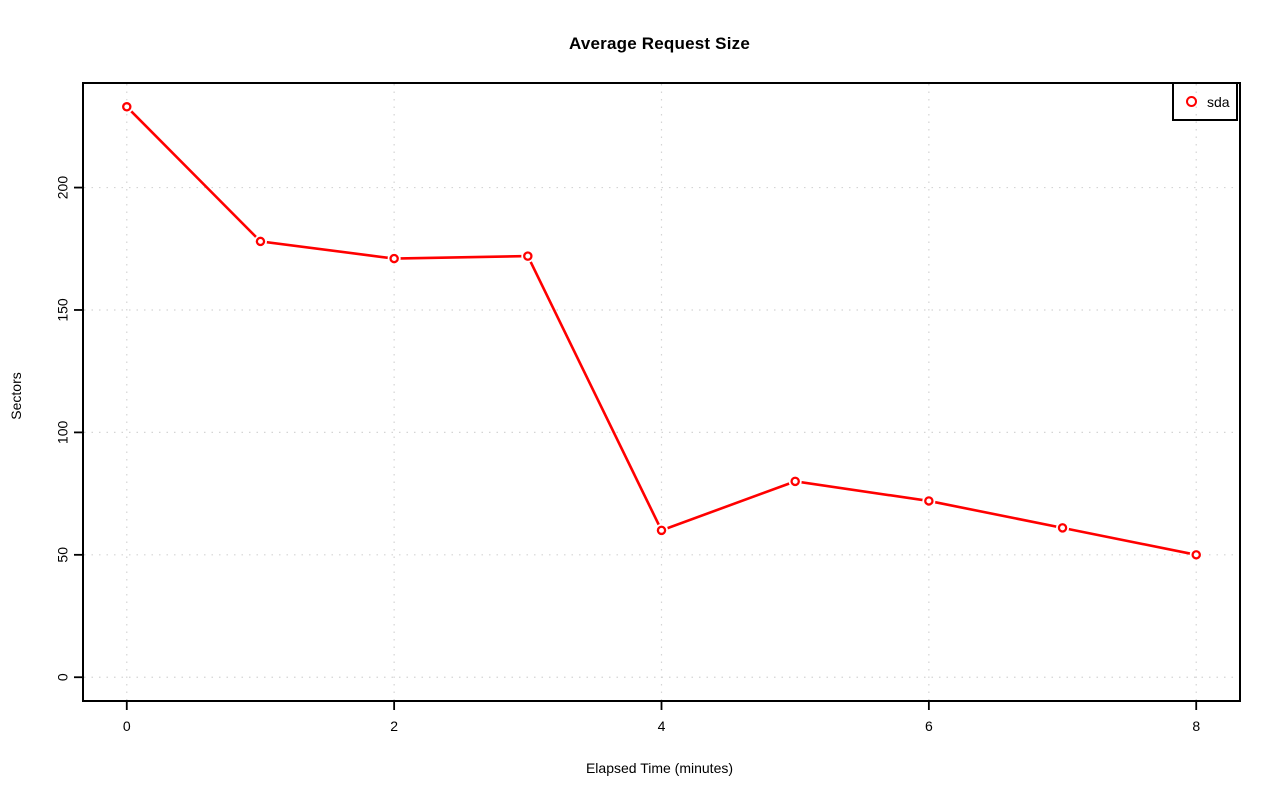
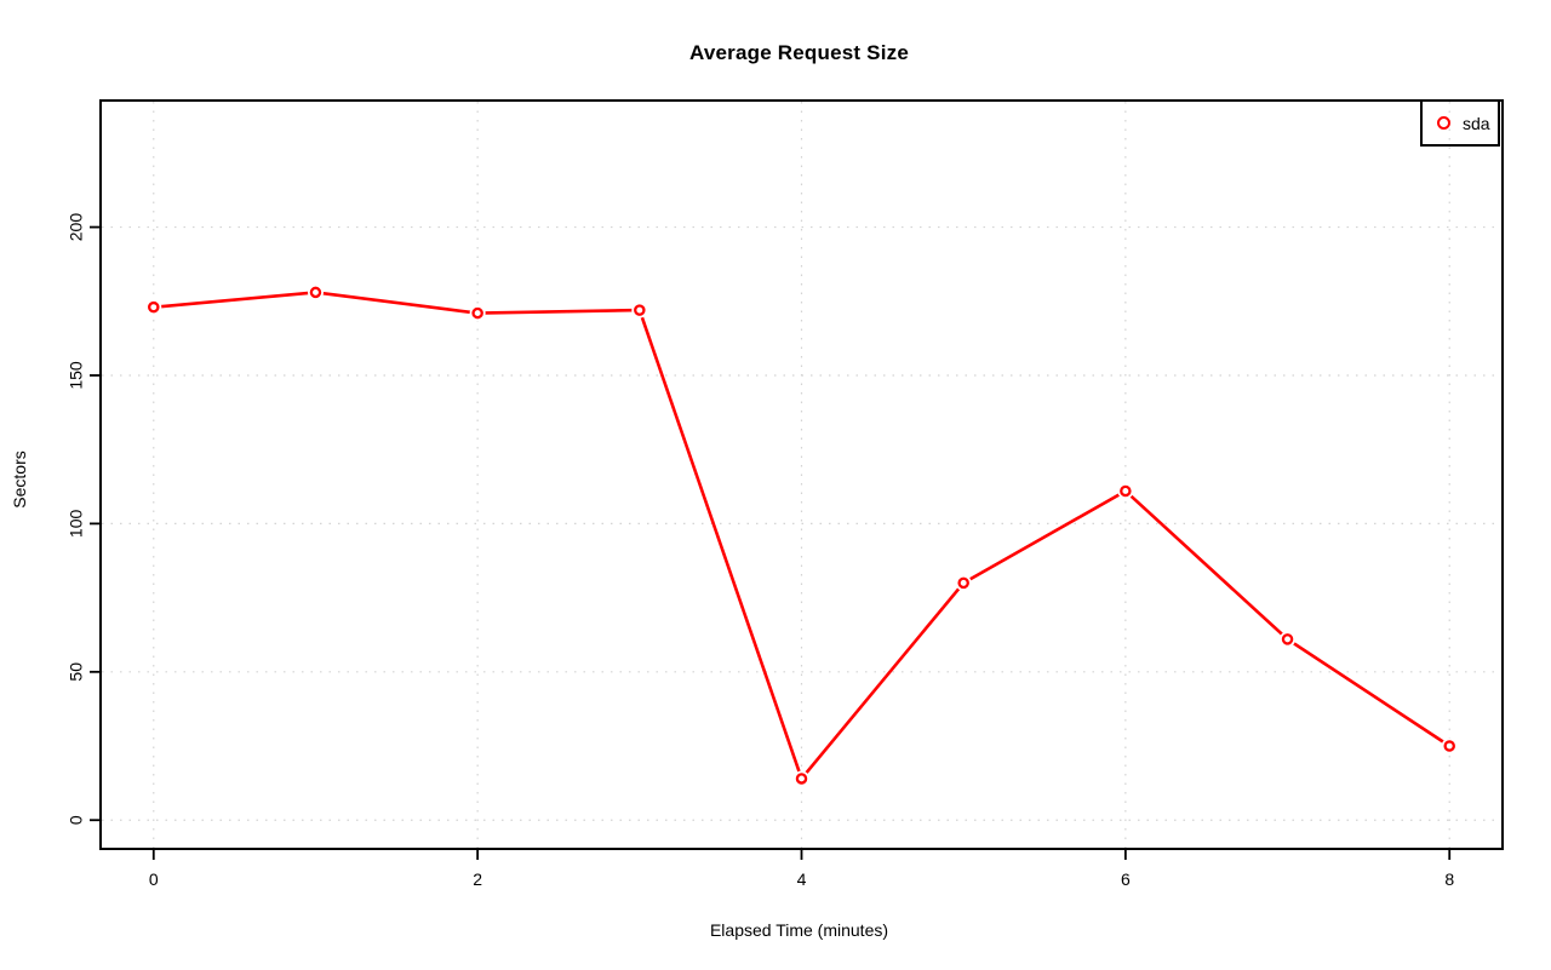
0: 233 -> 173
4: 60 -> 14
6: 72 -> 111
8: 50 -> 25
